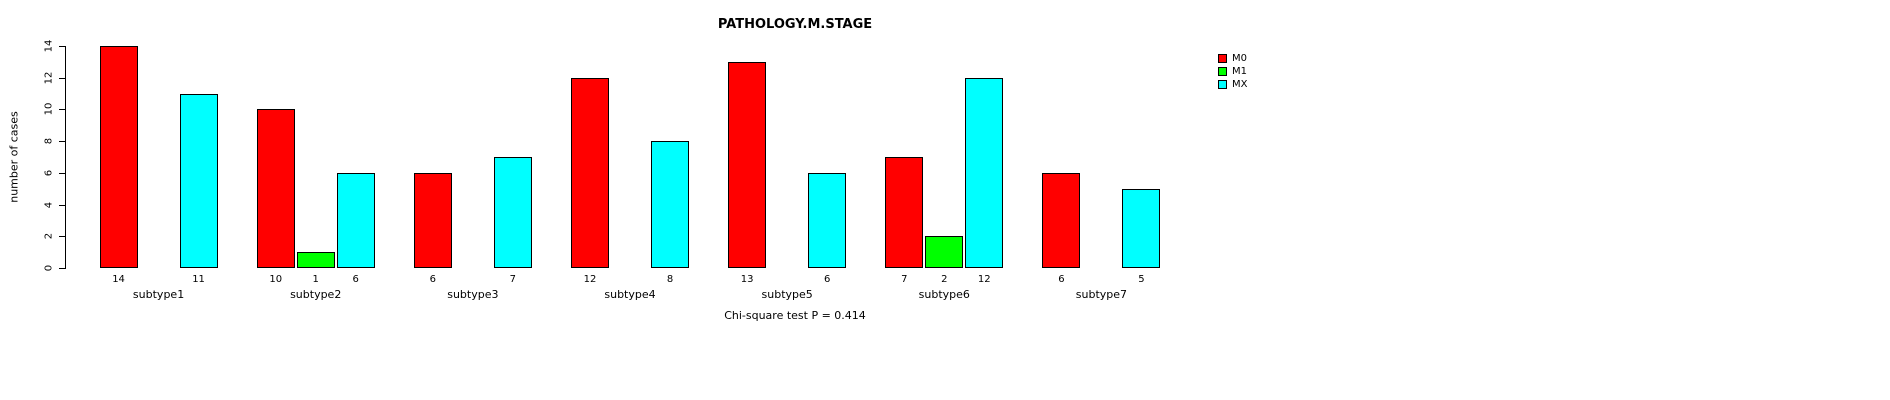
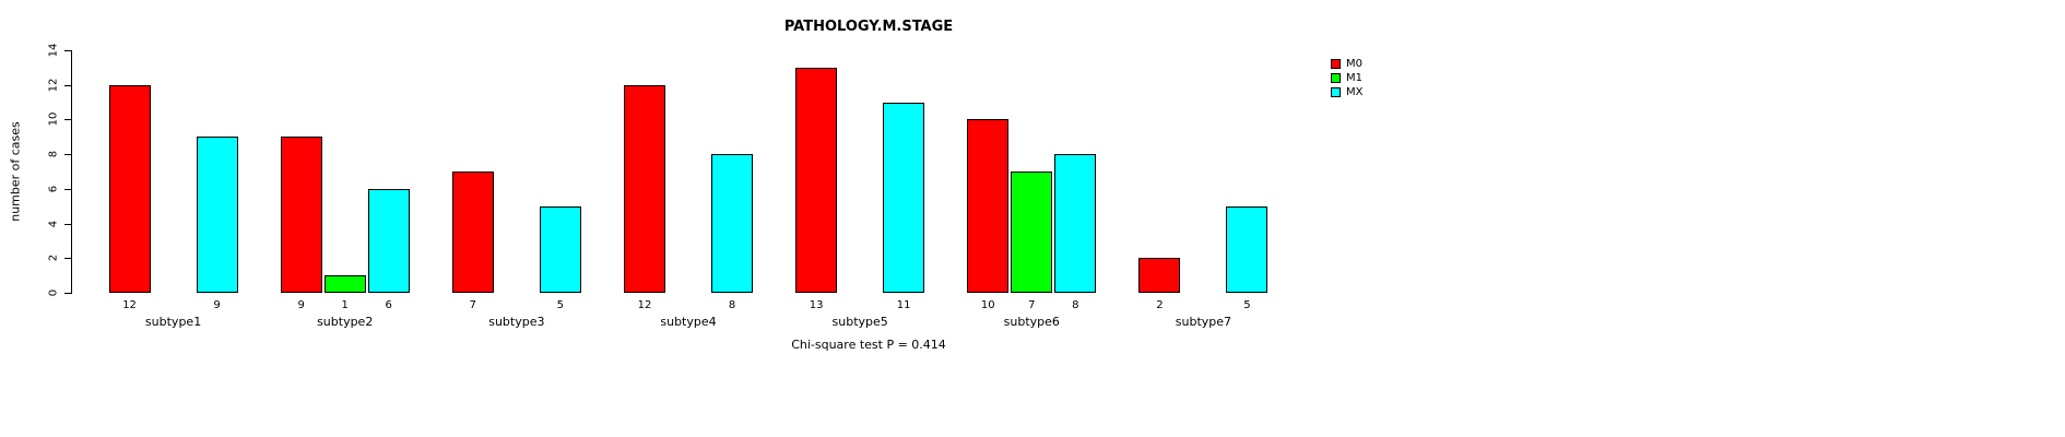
M0/subtype1: 14 -> 12
MX/subtype1: 11 -> 9
M0/subtype2: 10 -> 9
M0/subtype3: 6 -> 7
MX/subtype3: 7 -> 5
MX/subtype5: 6 -> 11
M0/subtype6: 7 -> 10
M1/subtype6: 2 -> 7
MX/subtype6: 12 -> 8
M0/subtype7: 6 -> 2
